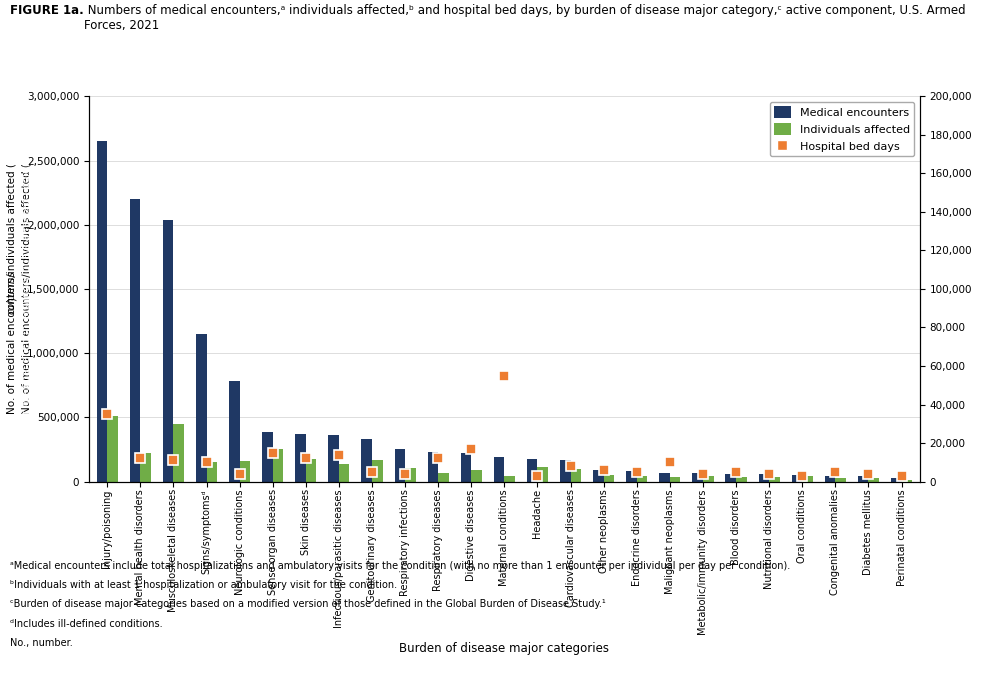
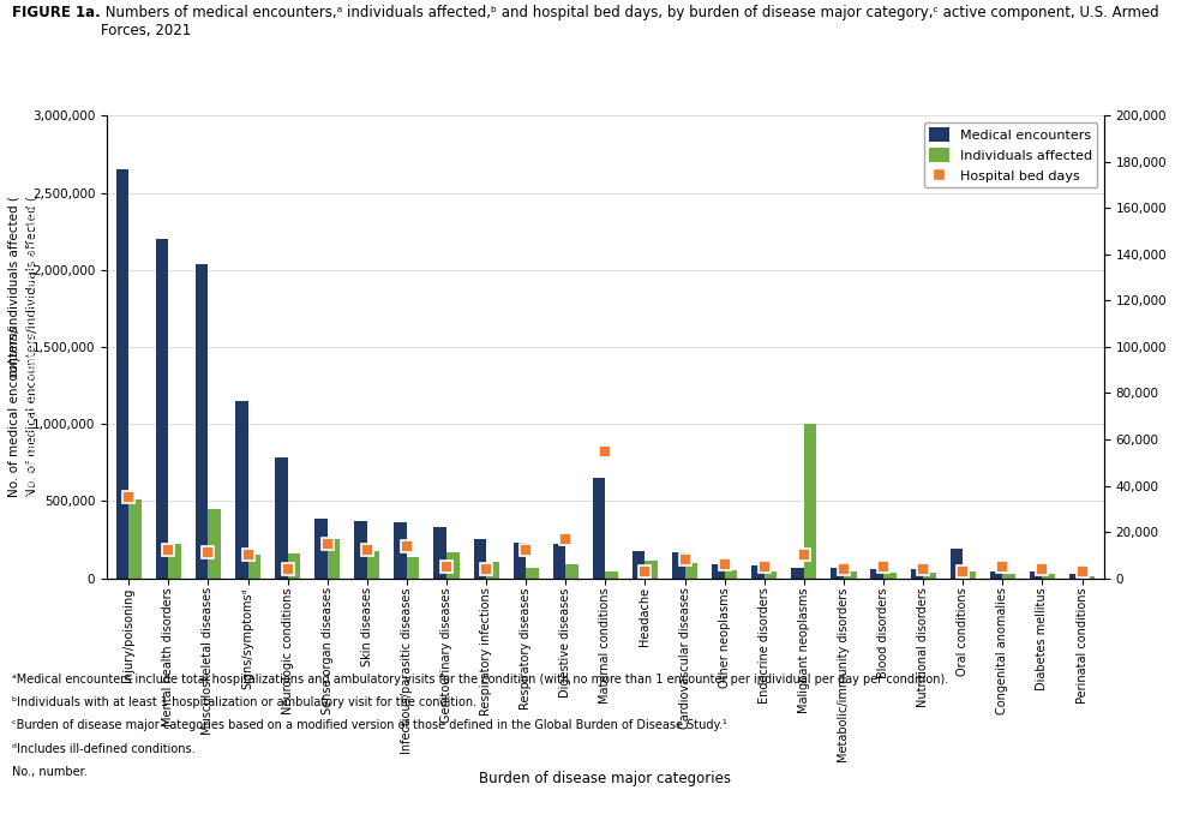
Medical encounters/Maternal conditions: 190,000 -> 650,000
Individuals affected/Malignant neoplasms: 40,000 -> 1,000,000
Medical encounters/Oral conditions: 60,000 -> 190,000
